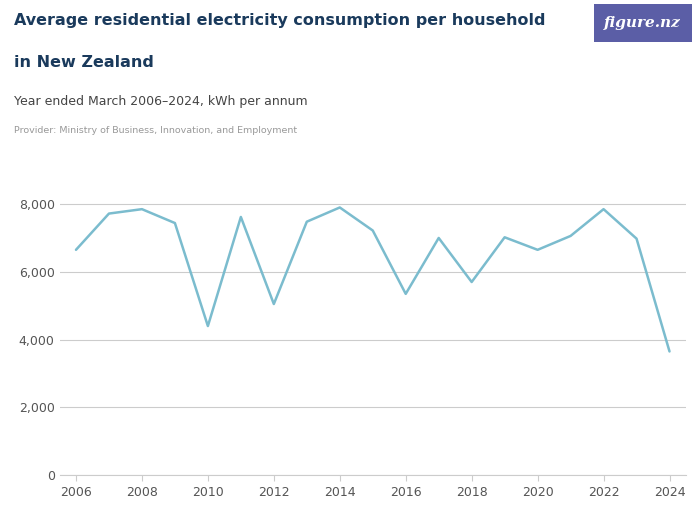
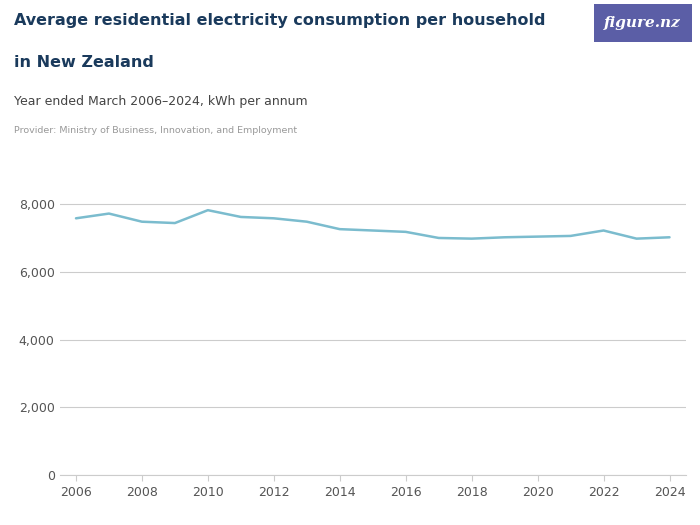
2006: 6,650 -> 7,580
2008: 7,850 -> 7,480
2010: 4,400 -> 7,820
2012: 5,050 -> 7,580
2014: 7,900 -> 7,260
2016: 5,350 -> 7,180
2018: 5,700 -> 6,980
2020: 6,650 -> 7,040
2022: 7,850 -> 7,220
2024: 3,650 -> 7,020
